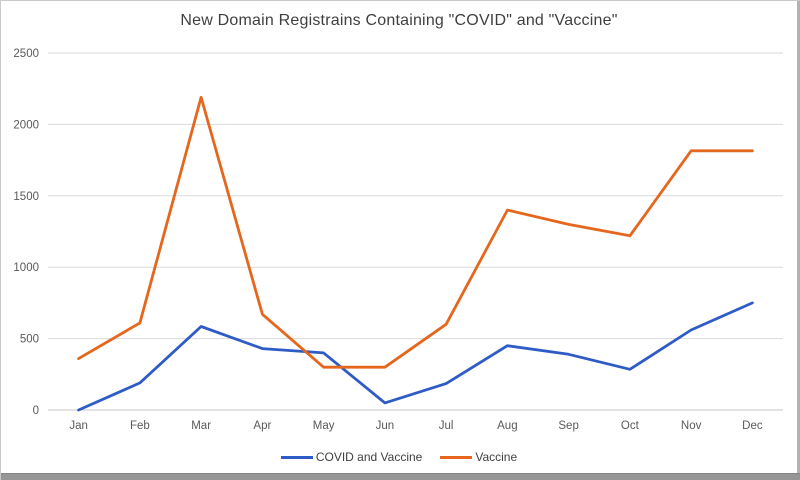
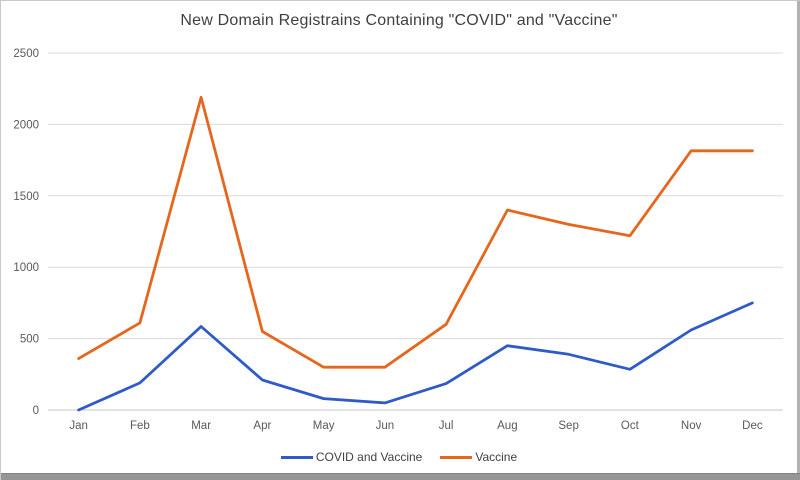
COVID and Vaccine/Apr: 430 -> 210
Vaccine/Apr: 670 -> 550
COVID and Vaccine/May: 400 -> 80
